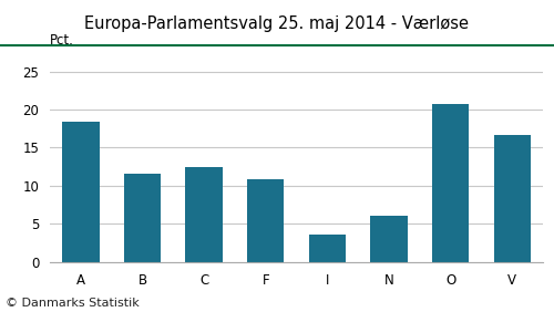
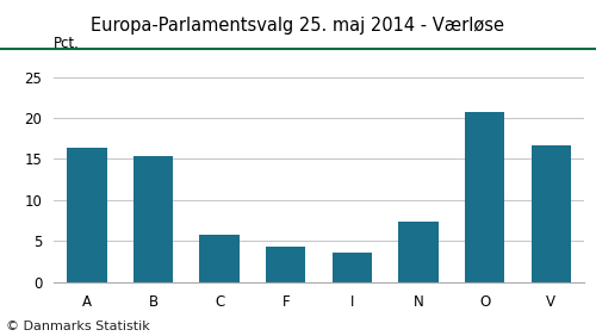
A: 18.4 -> 16.4
B: 11.6 -> 15.4
C: 12.4 -> 5.8
F: 10.8 -> 4.4
N: 6.1 -> 7.4
